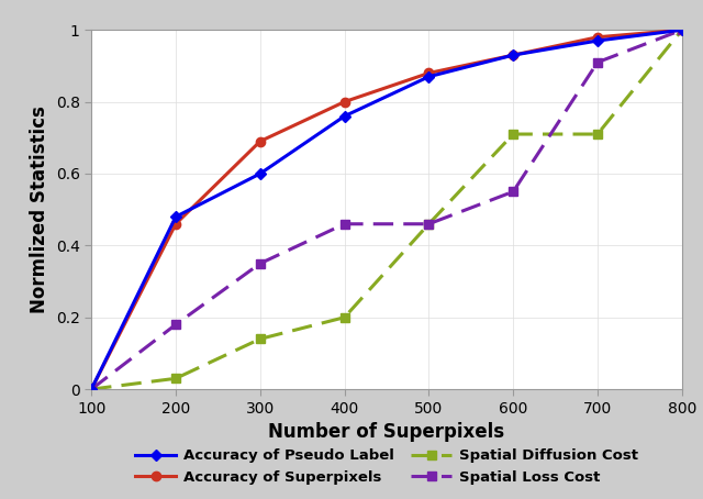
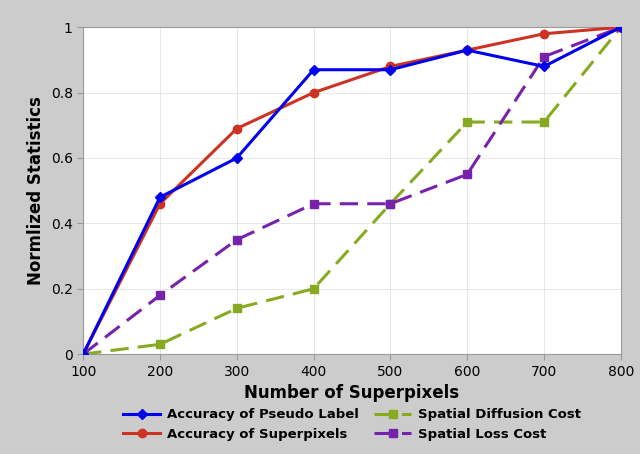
Accuracy of Pseudo Label/400: 0.76 -> 0.87
Accuracy of Pseudo Label/700: 0.97 -> 0.88
